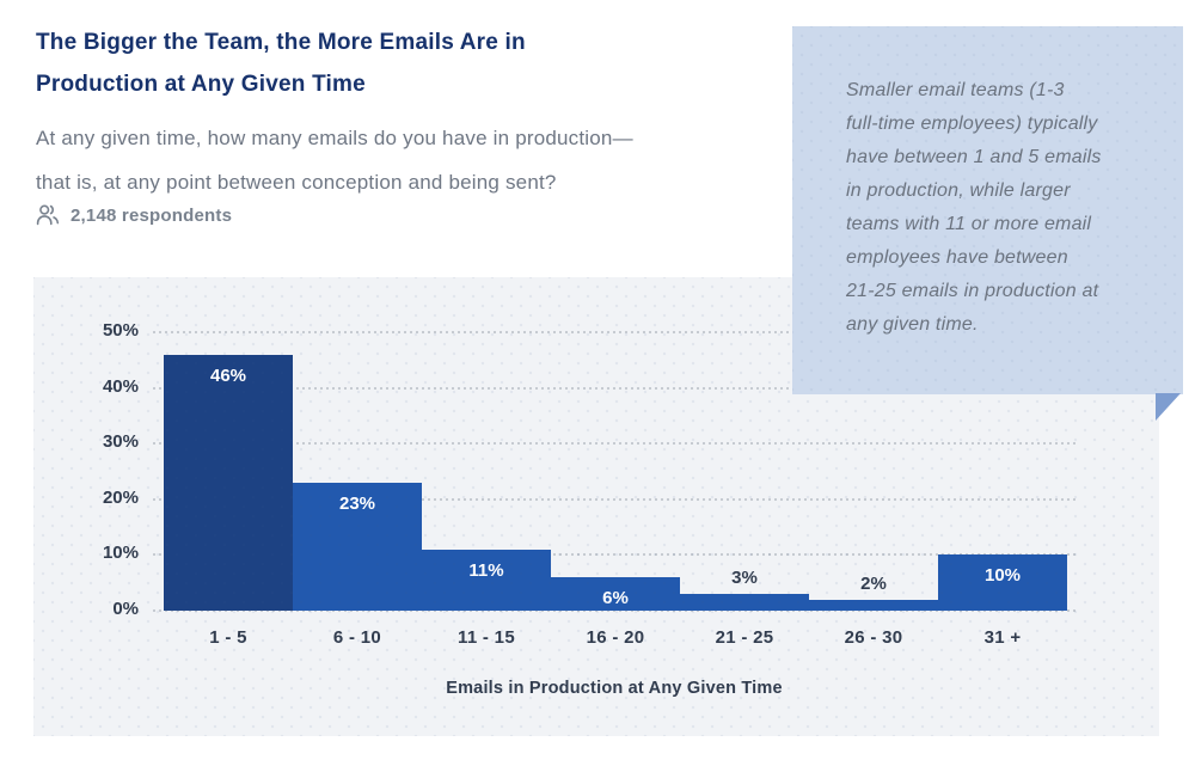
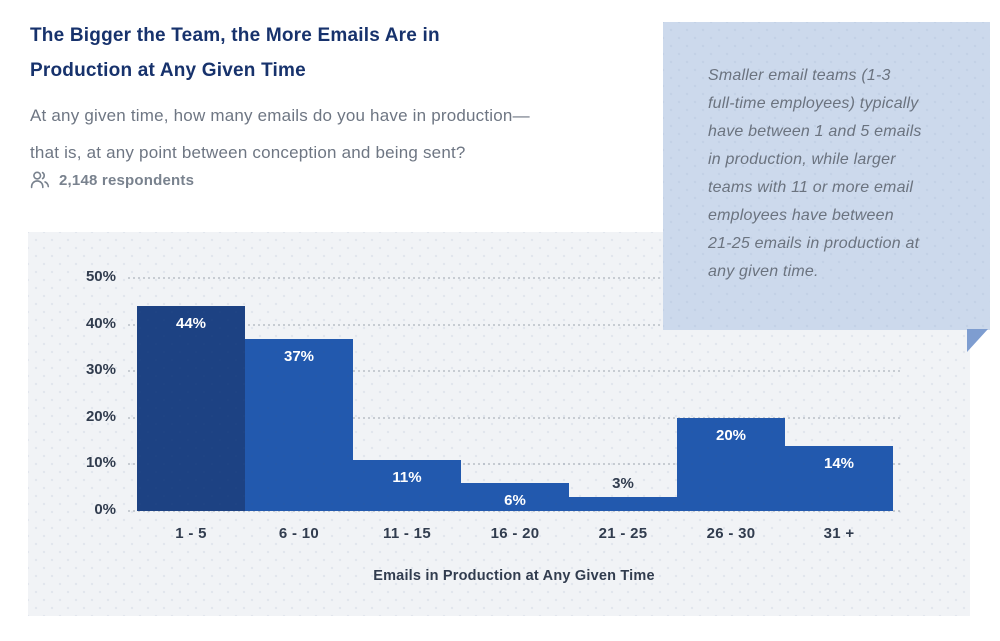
1 - 5: 46% -> 44%
6 - 10: 23% -> 37%
26 - 30: 2% -> 20%
31 +: 10% -> 14%
